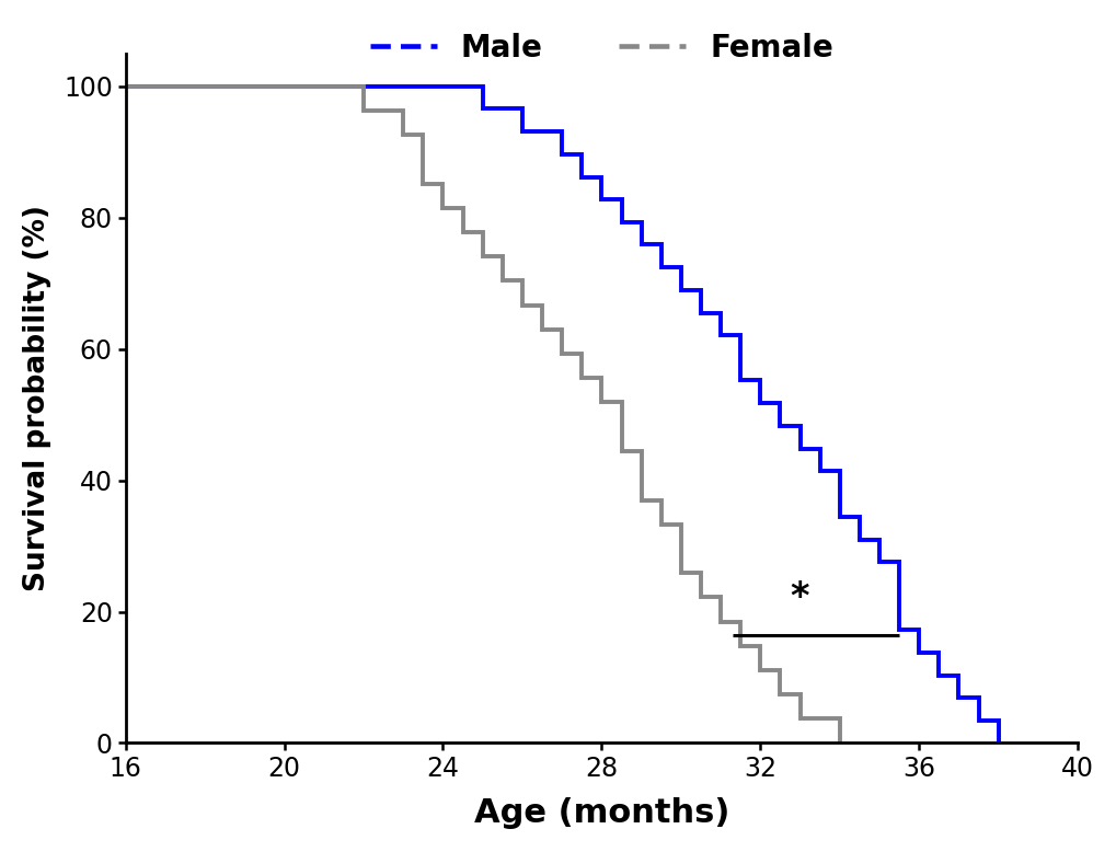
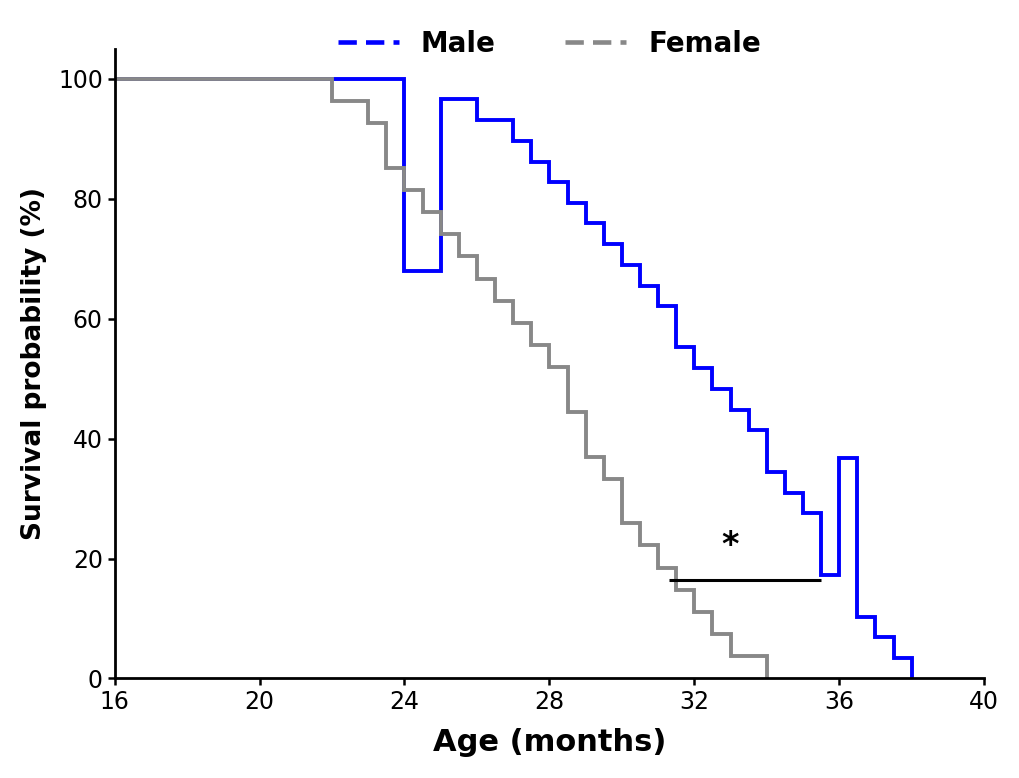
Male/24: 100.0 -> 68.0
Male/36: 13.8 -> 36.8
